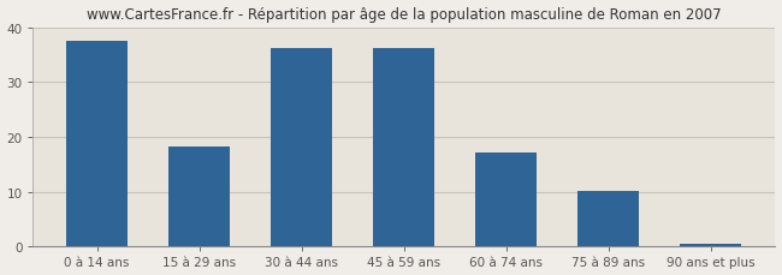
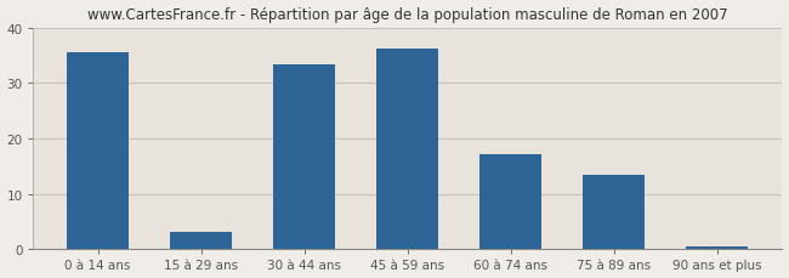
0 à 14 ans: 37.5 -> 35.5
15 à 29 ans: 18.2 -> 3.0
30 à 44 ans: 36.3 -> 33.5
75 à 89 ans: 10.2 -> 13.5
